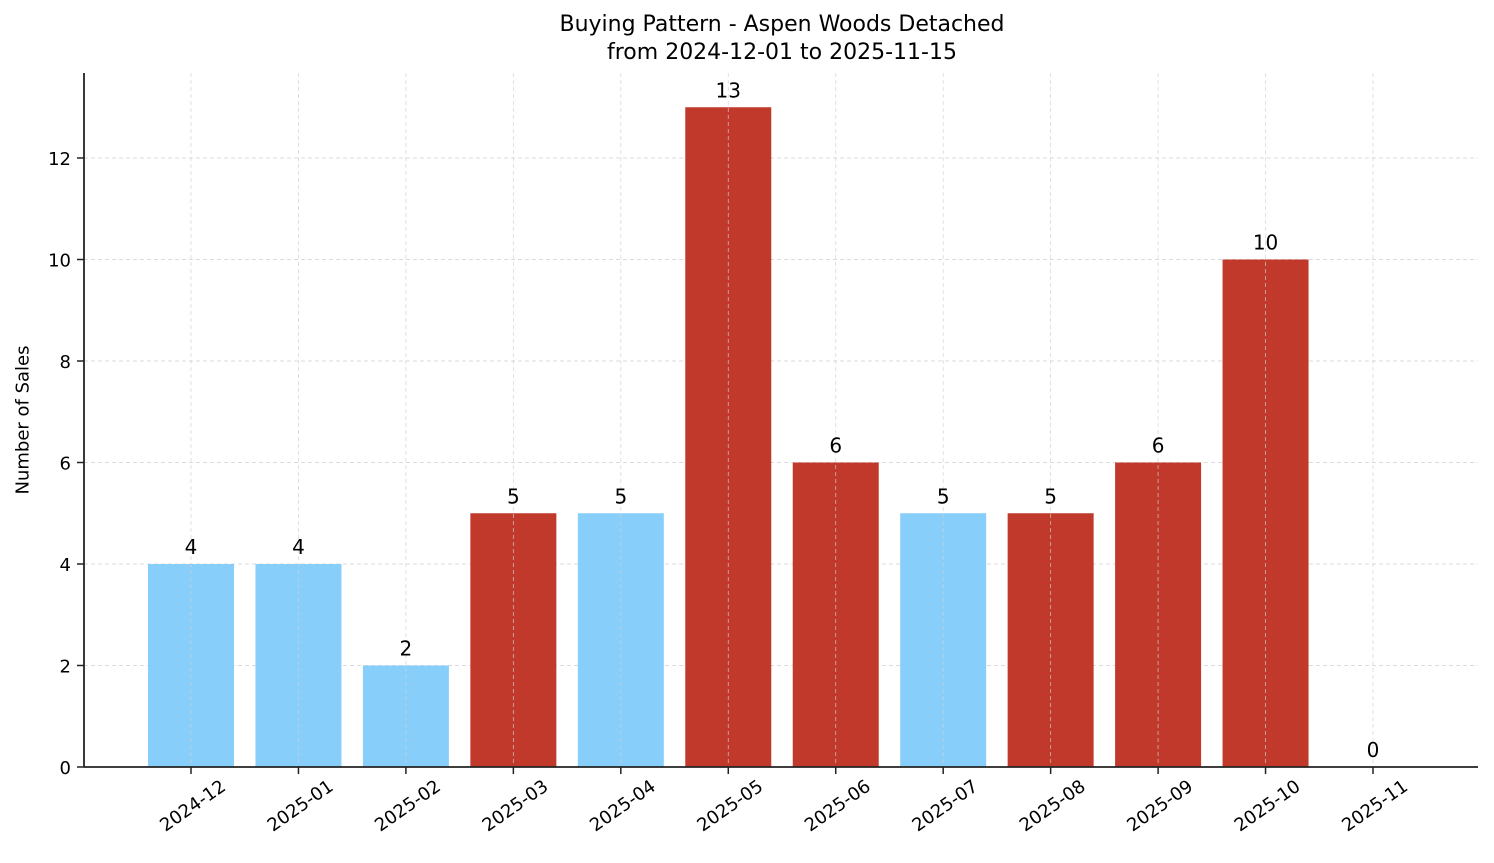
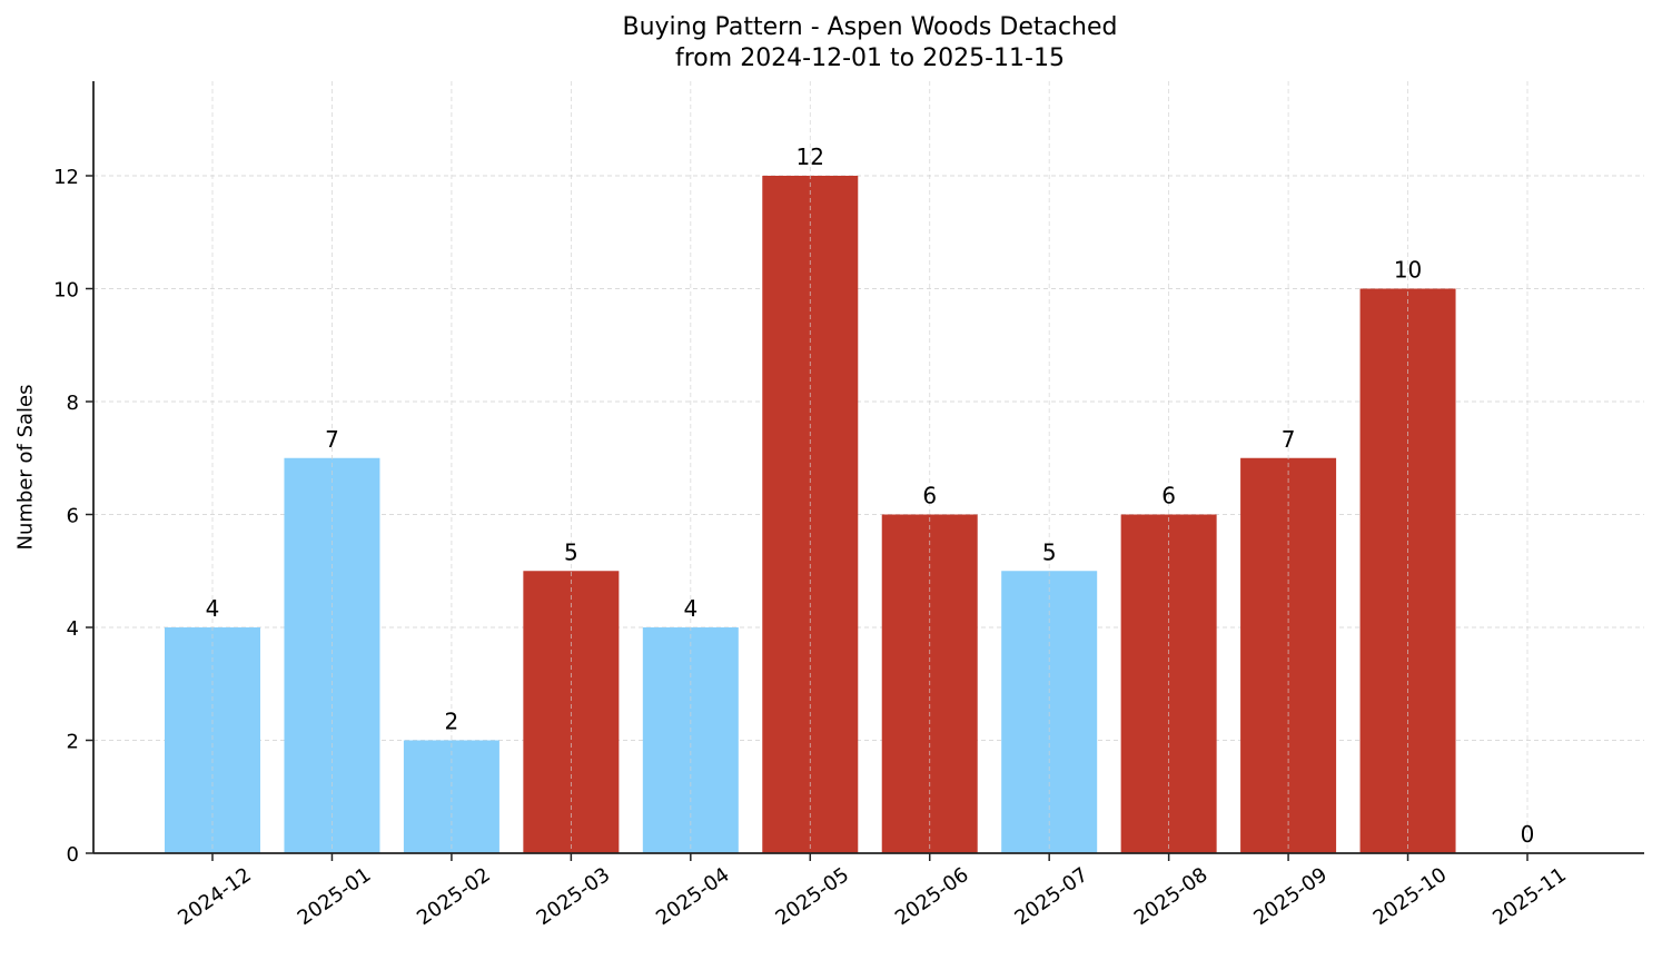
2025-01: 4 -> 7
2025-04: 5 -> 4
2025-05: 13 -> 12
2025-08: 5 -> 6
2025-09: 6 -> 7
